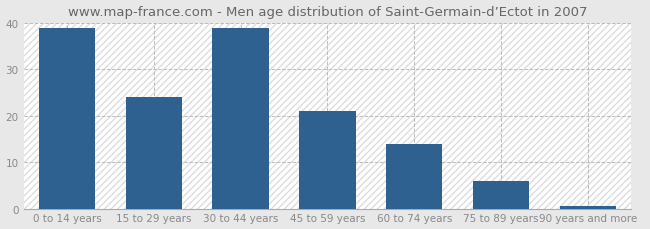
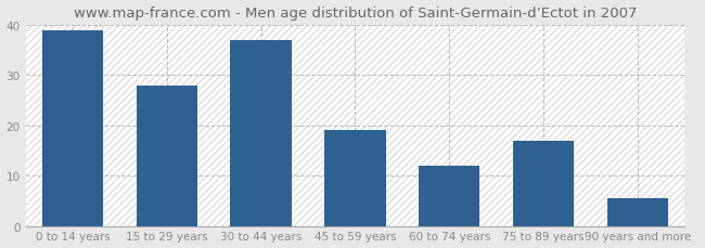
15 to 29 years: 24.0 -> 28.0
30 to 44 years: 39.0 -> 37.0
45 to 59 years: 21.0 -> 19.0
60 to 74 years: 14.0 -> 12.0
75 to 89 years: 6.0 -> 17.0
90 years and more: 0.5 -> 5.5
